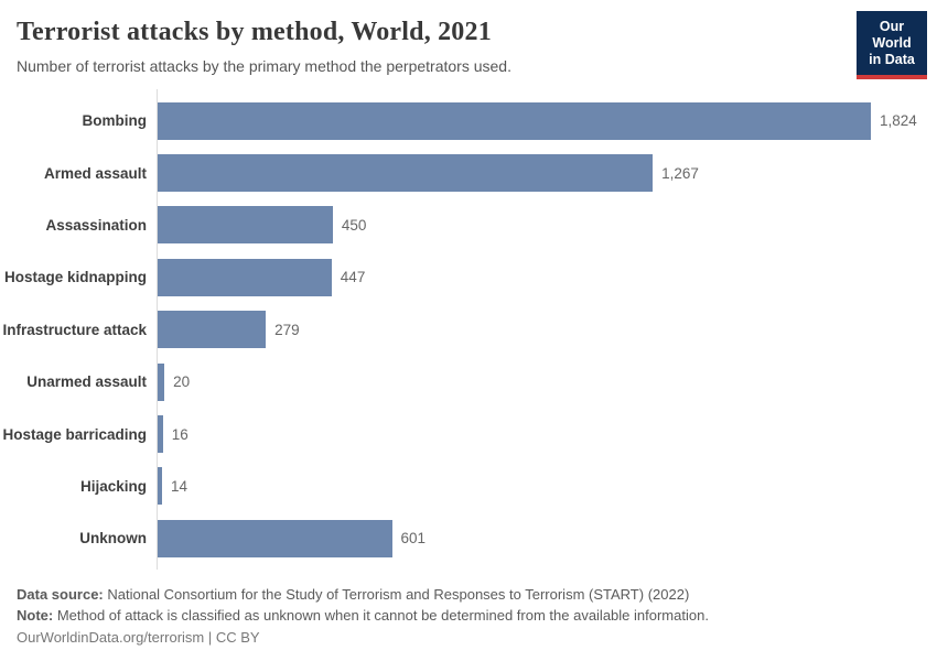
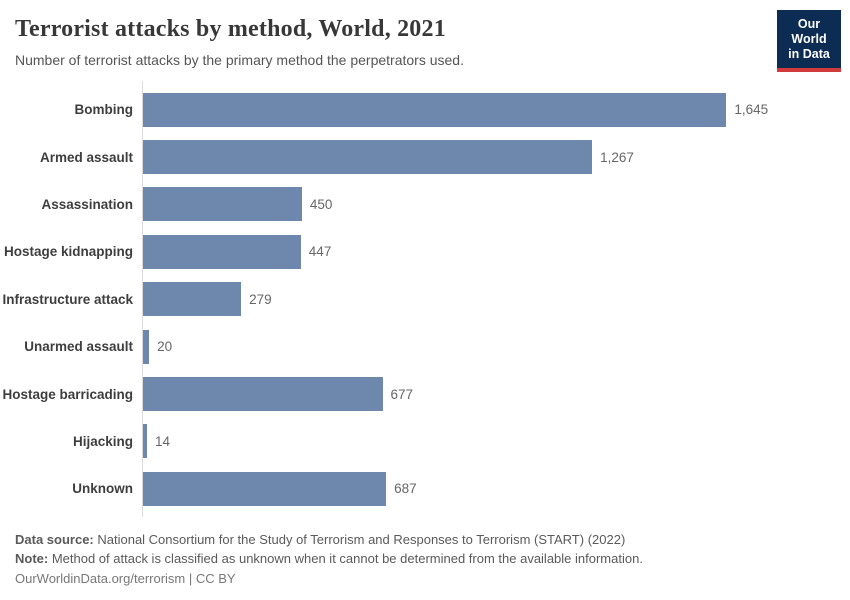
Bombing: 1,824 -> 1,645
Hostage barricading: 16 -> 677
Unknown: 601 -> 687
